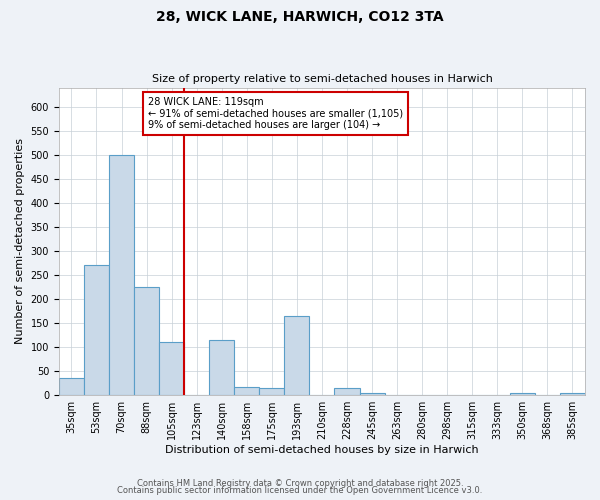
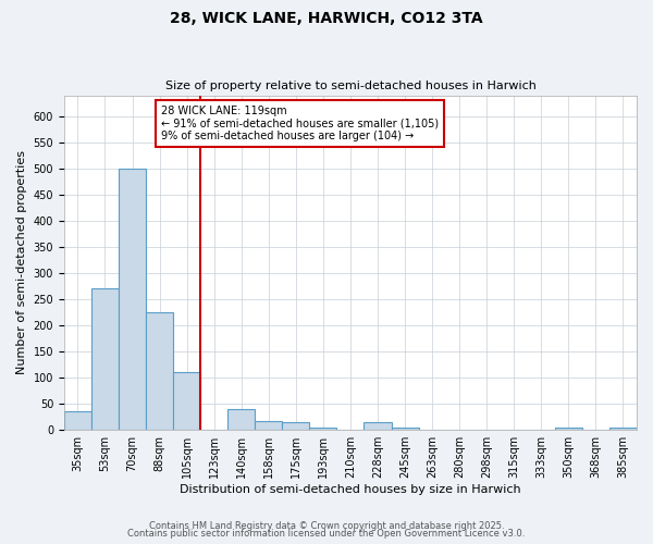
140sqm: 115 -> 40
193sqm: 165 -> 5
